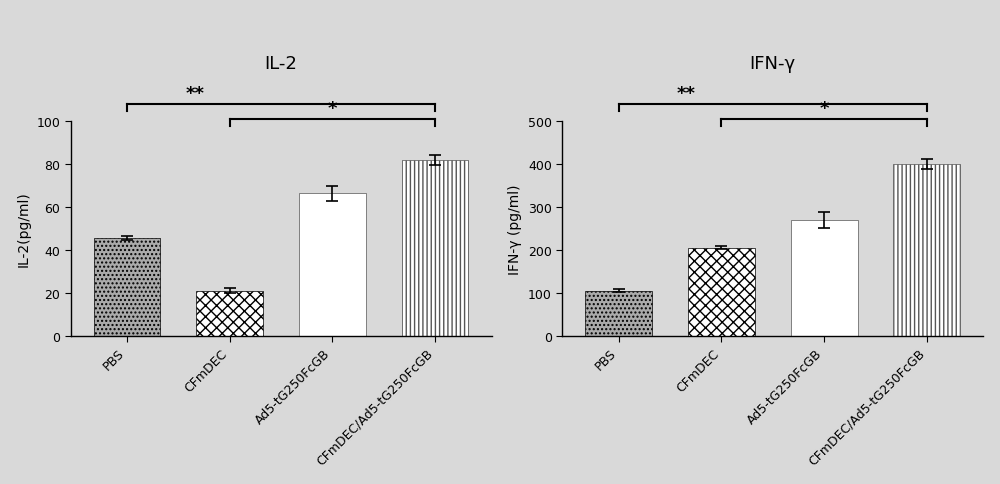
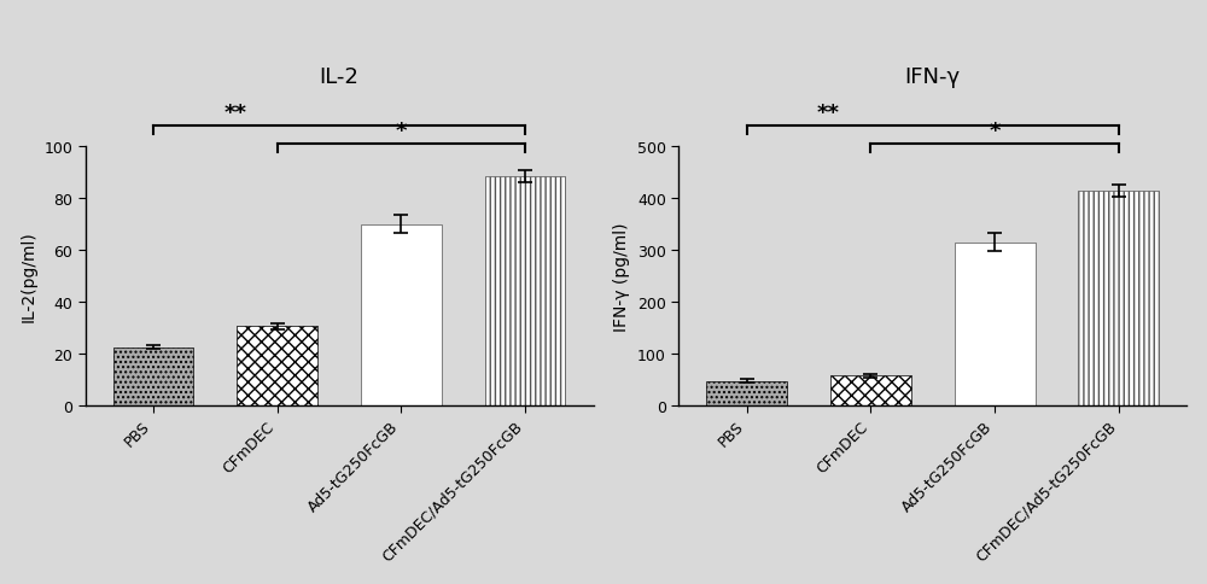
IL-2/PBS: 45.5 -> 22.5
IL-2/CFmDEC: 21.0 -> 30.5
IL-2/Ad5-tG250FcGB: 66.5 -> 70.0
IL-2/CFmDEC/Ad5-tG250FcGB: 82.0 -> 88.5
IFN-γ/PBS: 105 -> 47
IFN-γ/CFmDEC: 205 -> 57
IFN-γ/Ad5-tG250FcGB: 270 -> 315
IFN-γ/CFmDEC/Ad5-tG250FcGB: 400 -> 415
